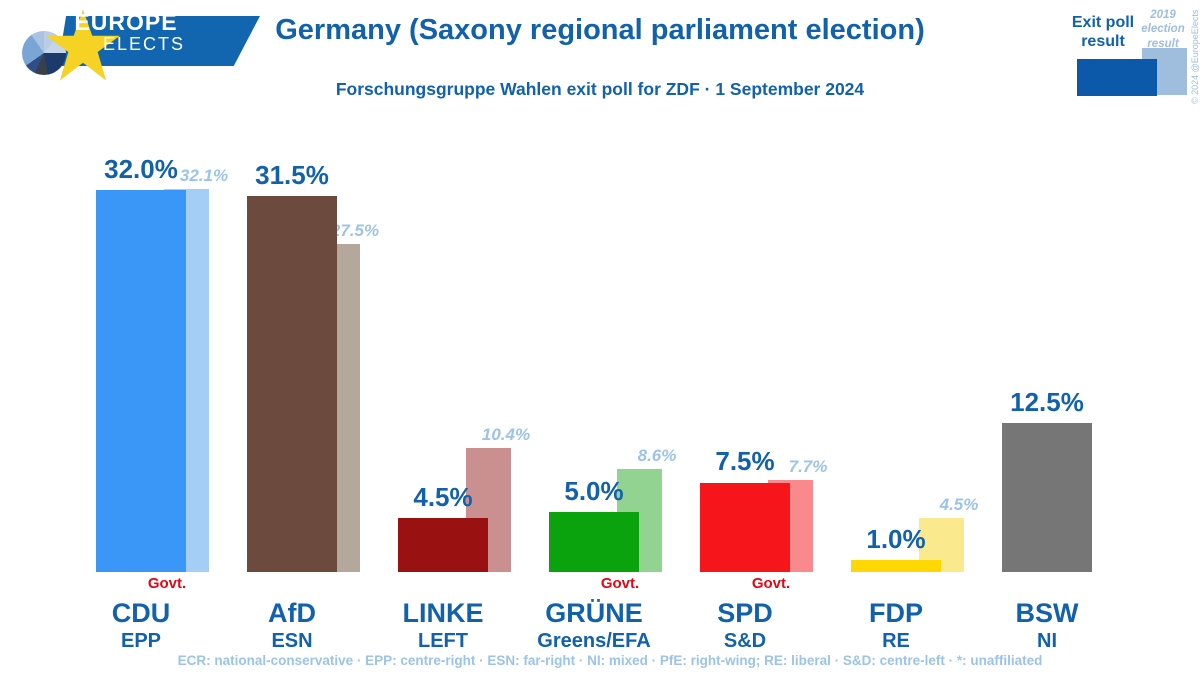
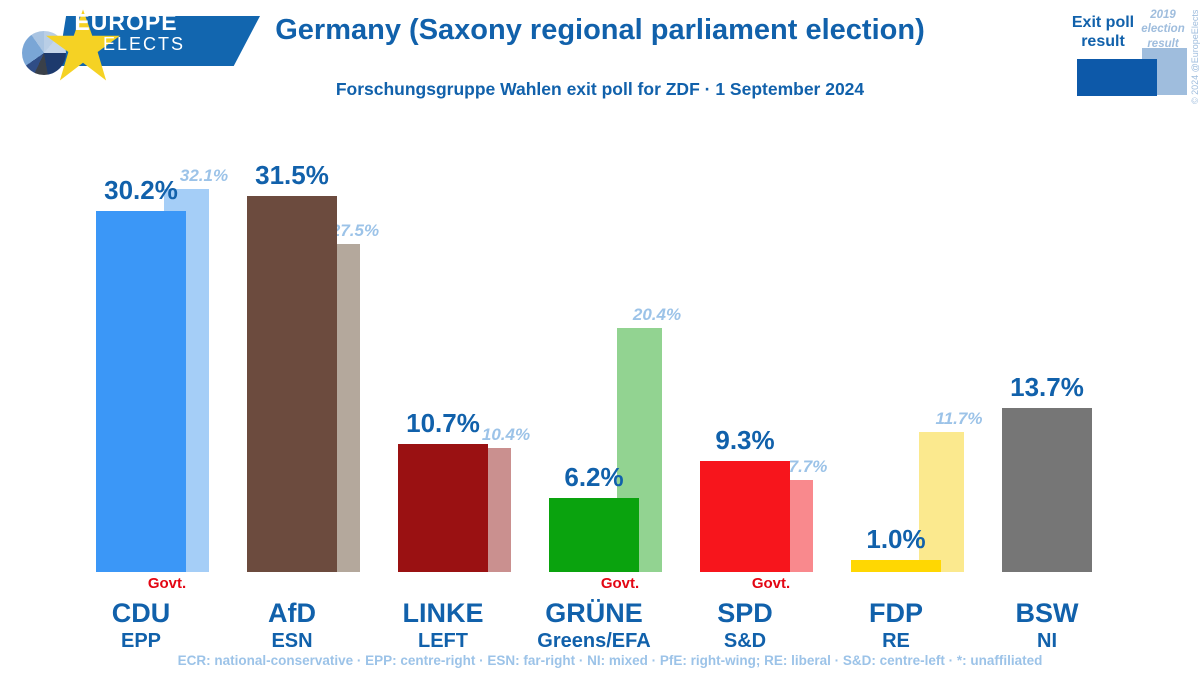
Exit poll result/CDU: 32.0% -> 30.2%
Exit poll result/LINKE: 4.5% -> 10.7%
Exit poll result/GRÜNE: 5.0% -> 6.2%
2019 election result/GRÜNE: 8.6% -> 20.4%
Exit poll result/SPD: 7.5% -> 9.3%
2019 election result/FDP: 4.5% -> 11.7%
Exit poll result/BSW: 12.5% -> 13.7%
